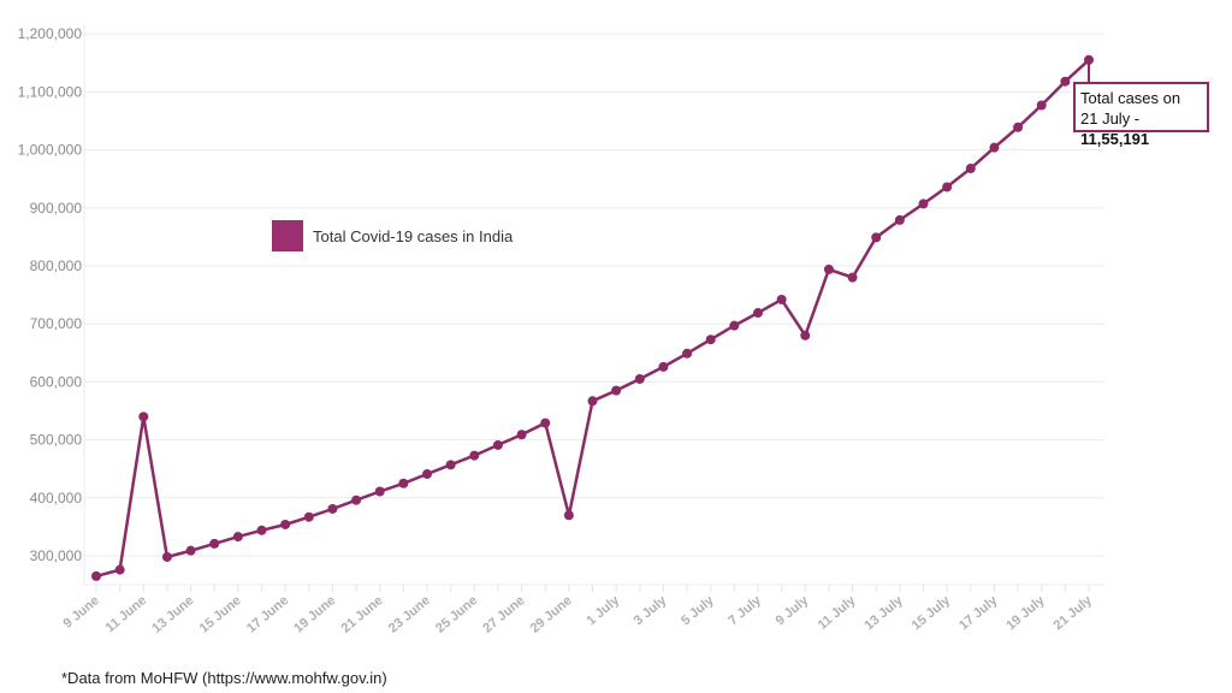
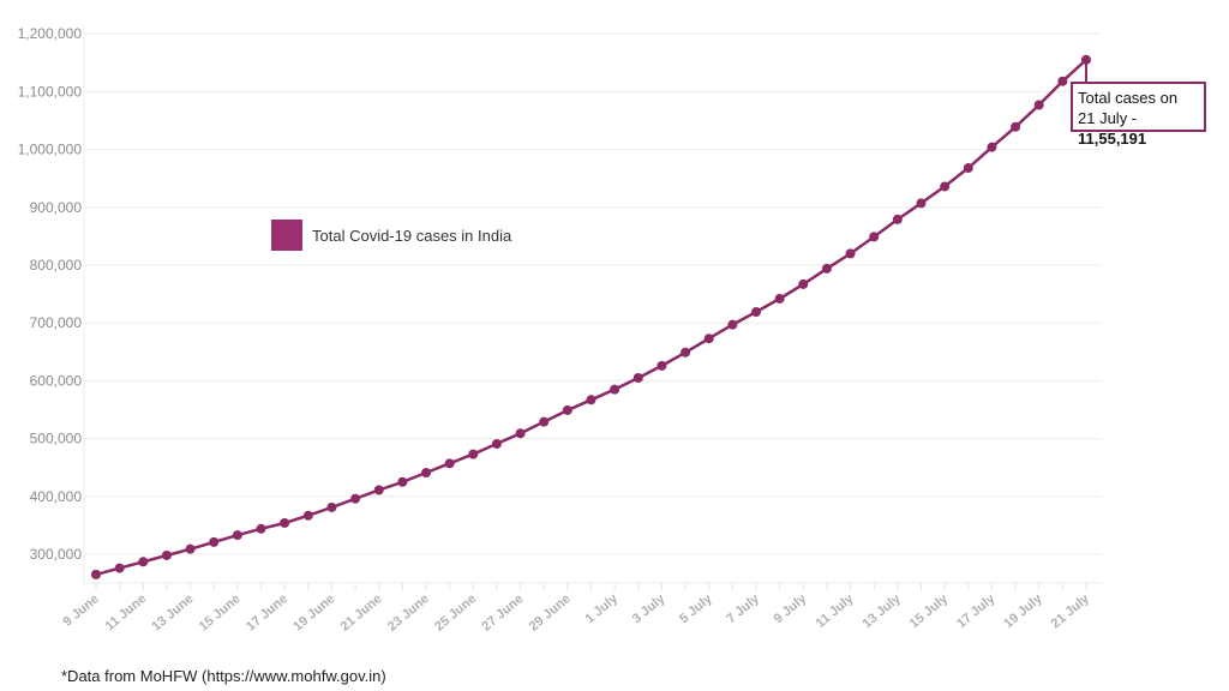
11 June: 540000 -> 290000
29 June: 370000 -> 550000
9 July: 680000 -> 770000
11 July: 780000 -> 820000
